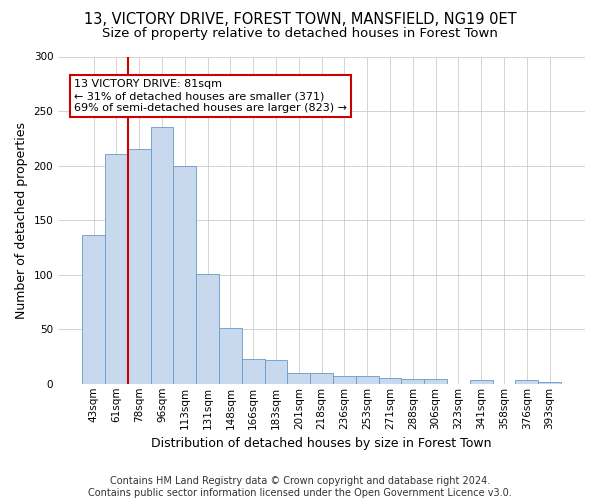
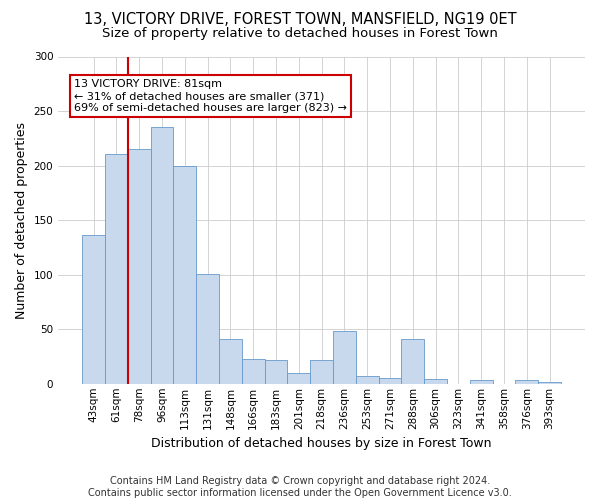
148sqm: 51 -> 41
218sqm: 10 -> 22
236sqm: 7 -> 48
288sqm: 4 -> 41
